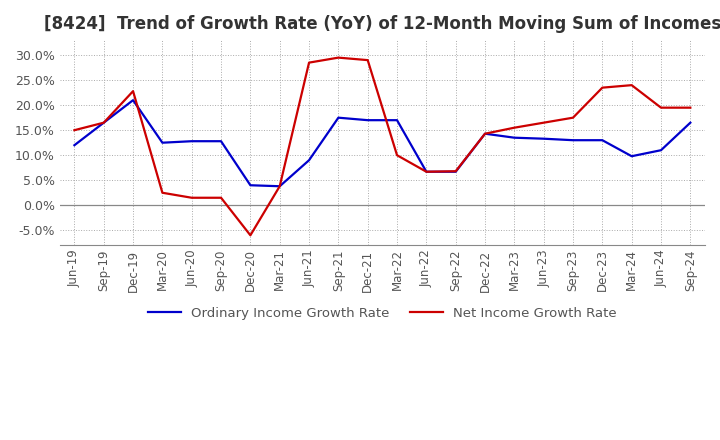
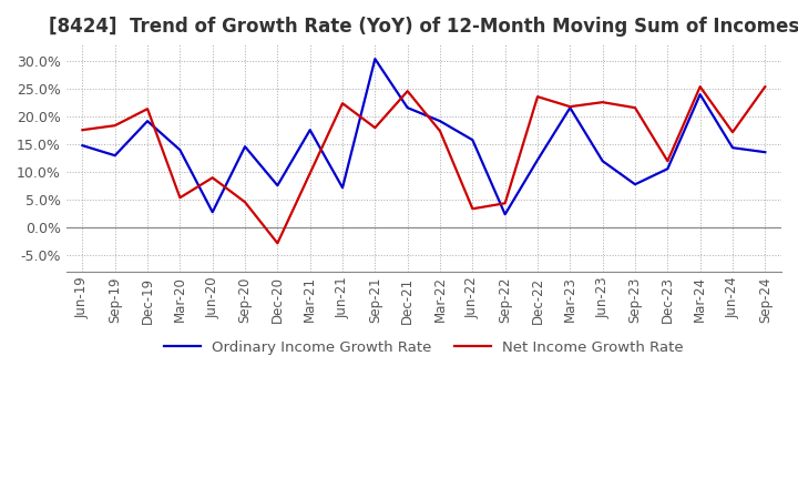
Ordinary Income Growth Rate/Jun-19: 12.0% -> 14.8%
Net Income Growth Rate/Jun-19: 15.0% -> 17.6%
Ordinary Income Growth Rate/Sep-19: 16.5% -> 13.0%
Net Income Growth Rate/Sep-19: 16.5% -> 18.4%
Ordinary Income Growth Rate/Dec-19: 21.0% -> 19.2%
Net Income Growth Rate/Dec-19: 22.8% -> 21.4%
Ordinary Income Growth Rate/Mar-20: 12.5% -> 14.0%
Net Income Growth Rate/Mar-20: 2.5% -> 5.4%
Ordinary Income Growth Rate/Jun-20: 12.8% -> 2.8%
Net Income Growth Rate/Jun-20: 1.5% -> 9.0%
Ordinary Income Growth Rate/Sep-20: 12.8% -> 14.6%
Net Income Growth Rate/Sep-20: 1.5% -> 4.6%
Ordinary Income Growth Rate/Dec-20: 4.0% -> 7.6%
Net Income Growth Rate/Dec-20: -6.0% -> -2.8%
Ordinary Income Growth Rate/Mar-21: 3.8% -> 17.6%
Net Income Growth Rate/Mar-21: 3.8% -> 9.8%
Ordinary Income Growth Rate/Jun-21: 9.0% -> 7.2%
Net Income Growth Rate/Jun-21: 28.5% -> 22.4%
Ordinary Income Growth Rate/Sep-21: 17.5% -> 30.4%
Net Income Growth Rate/Sep-21: 29.5% -> 18.0%
Ordinary Income Growth Rate/Dec-21: 17.0% -> 21.6%
Net Income Growth Rate/Dec-21: 29.0% -> 24.6%
Ordinary Income Growth Rate/Mar-22: 17.0% -> 19.2%
Net Income Growth Rate/Mar-22: 10.0% -> 17.4%
Ordinary Income Growth Rate/Jun-22: 6.7% -> 15.8%
Net Income Growth Rate/Jun-22: 6.7% -> 3.4%
Ordinary Income Growth Rate/Sep-22: 6.7% -> 2.4%
Net Income Growth Rate/Sep-22: 6.8% -> 4.4%
Ordinary Income Growth Rate/Dec-22: 14.3% -> 12.2%
Net Income Growth Rate/Dec-22: 14.3% -> 23.6%
Ordinary Income Growth Rate/Mar-23: 13.5% -> 21.6%
Net Income Growth Rate/Mar-23: 15.5% -> 21.8%
Ordinary Income Growth Rate/Jun-23: 13.3% -> 12.0%
Net Income Growth Rate/Jun-23: 16.5% -> 22.6%
Ordinary Income Growth Rate/Sep-23: 13.0% -> 7.8%
Net Income Growth Rate/Sep-23: 17.5% -> 21.6%
Ordinary Income Growth Rate/Dec-23: 13.0% -> 10.6%
Net Income Growth Rate/Dec-23: 23.5% -> 12.0%
Ordinary Income Growth Rate/Mar-24: 9.8% -> 24.0%
Net Income Growth Rate/Mar-24: 24.0% -> 25.4%
Ordinary Income Growth Rate/Jun-24: 11.0% -> 14.4%
Net Income Growth Rate/Jun-24: 19.5% -> 17.2%
Ordinary Income Growth Rate/Sep-24: 16.5% -> 13.6%
Net Income Growth Rate/Sep-24: 19.5% -> 25.4%
